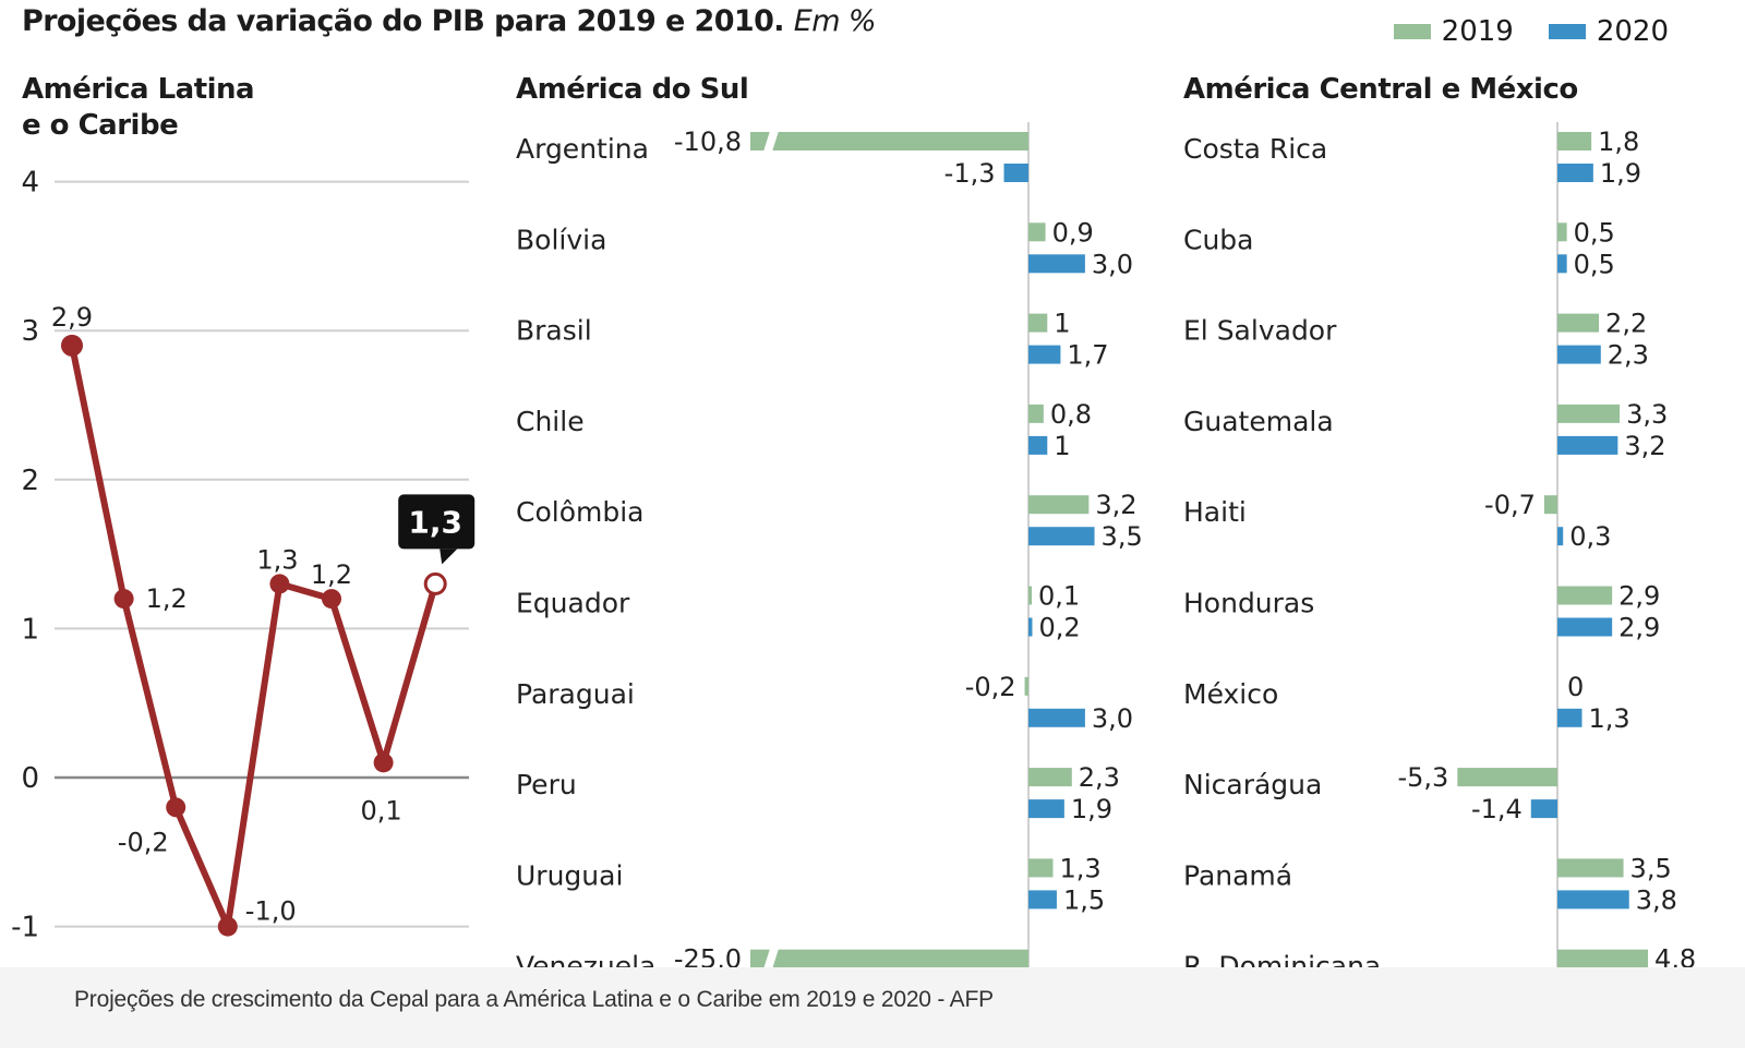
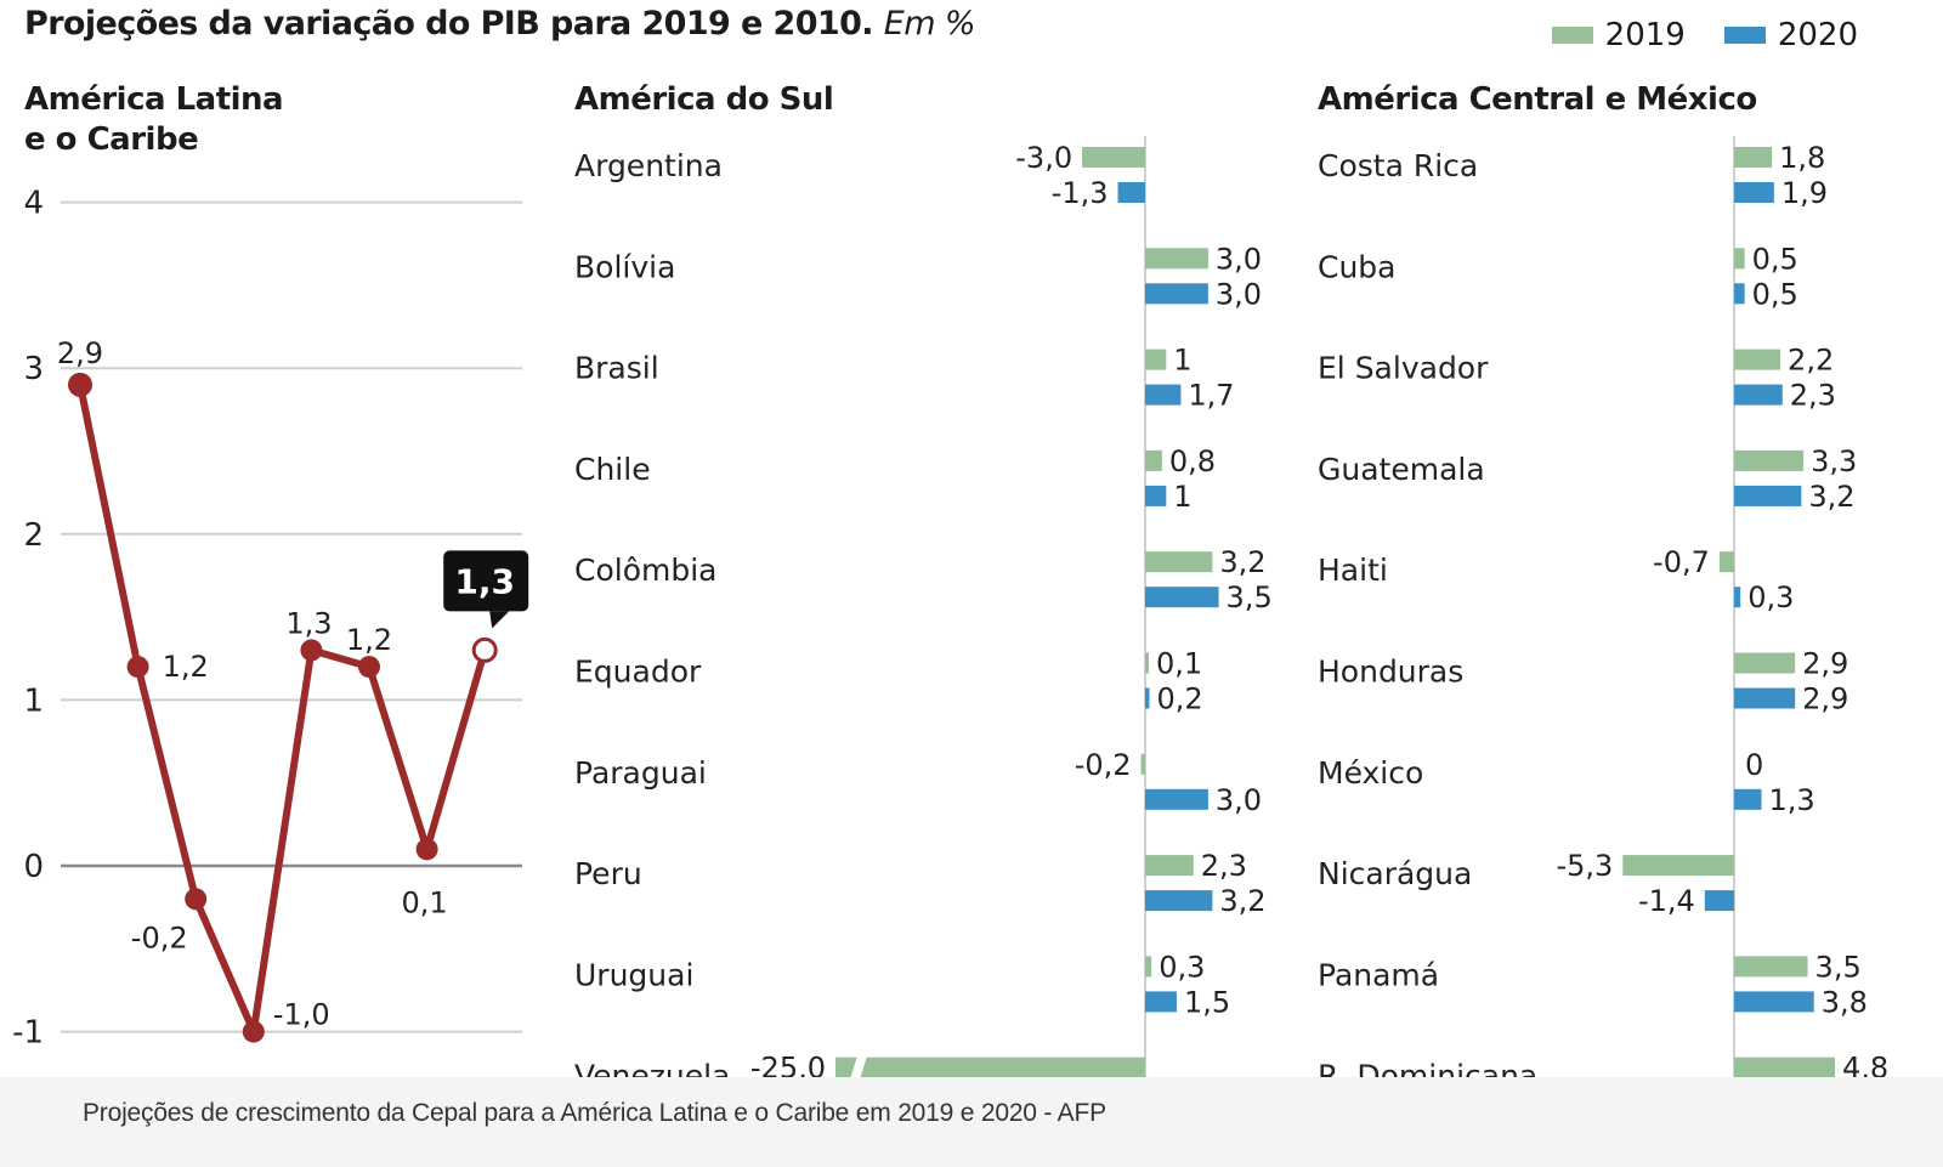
América do Sul/2019/Argentina: -10,8 -> -3,0
América do Sul/2019/Bolívia: 0,9 -> 3,0
América do Sul/2020/Peru: 1,9 -> 3,2
América do Sul/2019/Uruguai: 1,3 -> 0,3
